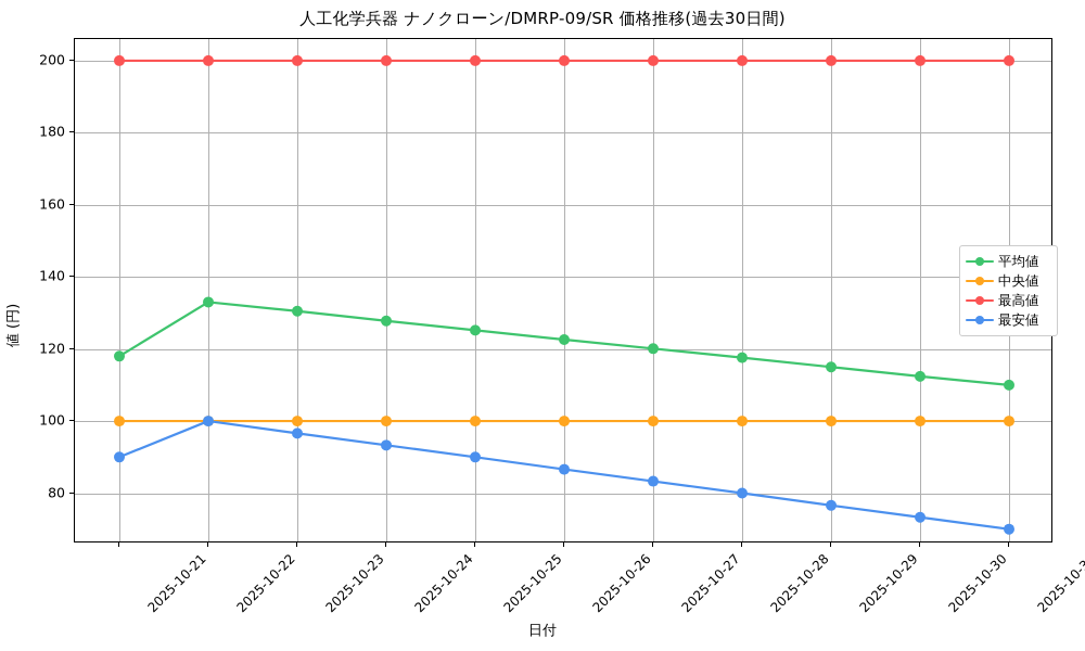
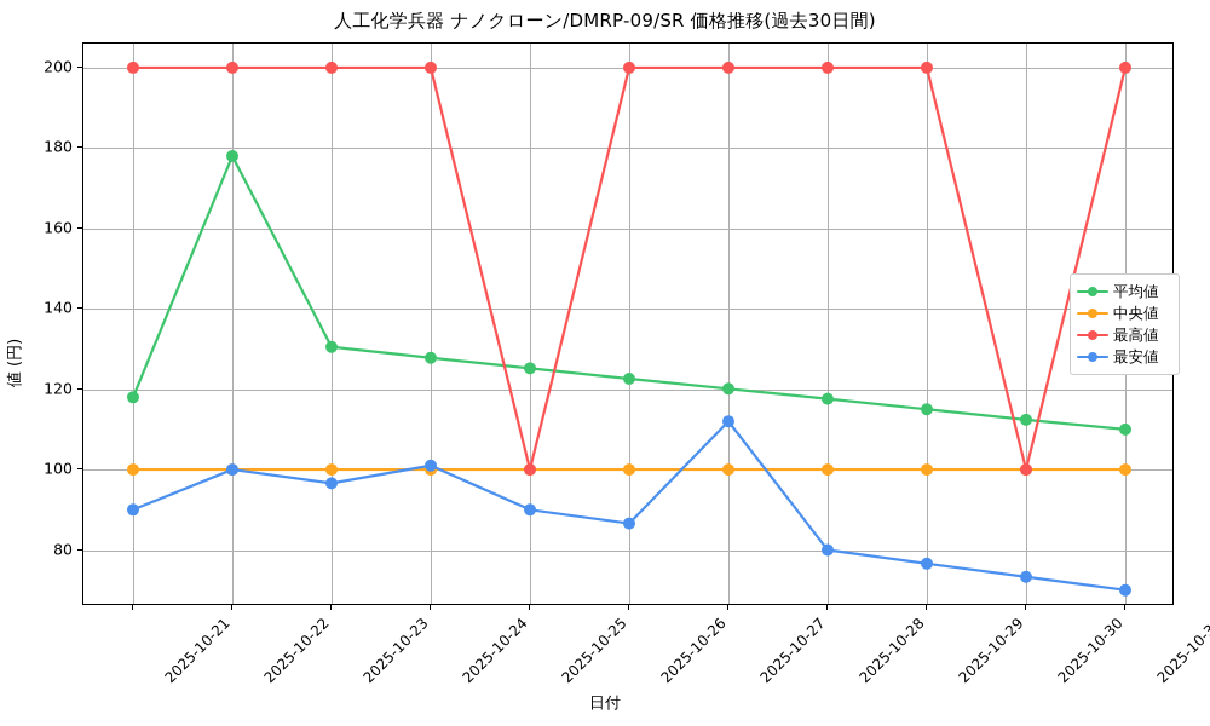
平均値/2025-10-22: 133 -> 178
最安値/2025-10-24: 93 -> 101
最高値/2025-10-25: 200 -> 100
最安値/2025-10-27: 83 -> 112
最高値/2025-10-30: 200 -> 100
